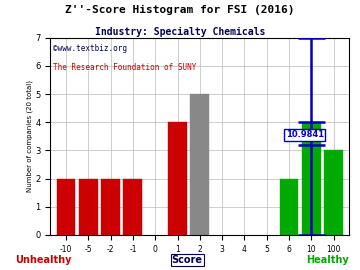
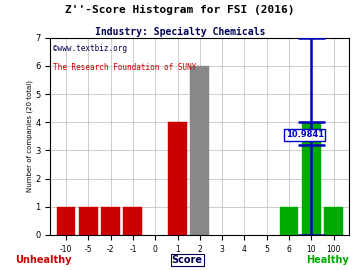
-10: 2 -> 1
-5: 2 -> 1
-2: 2 -> 1
-1: 2 -> 1
2: 5 -> 6
6: 2 -> 1
100: 3 -> 1
